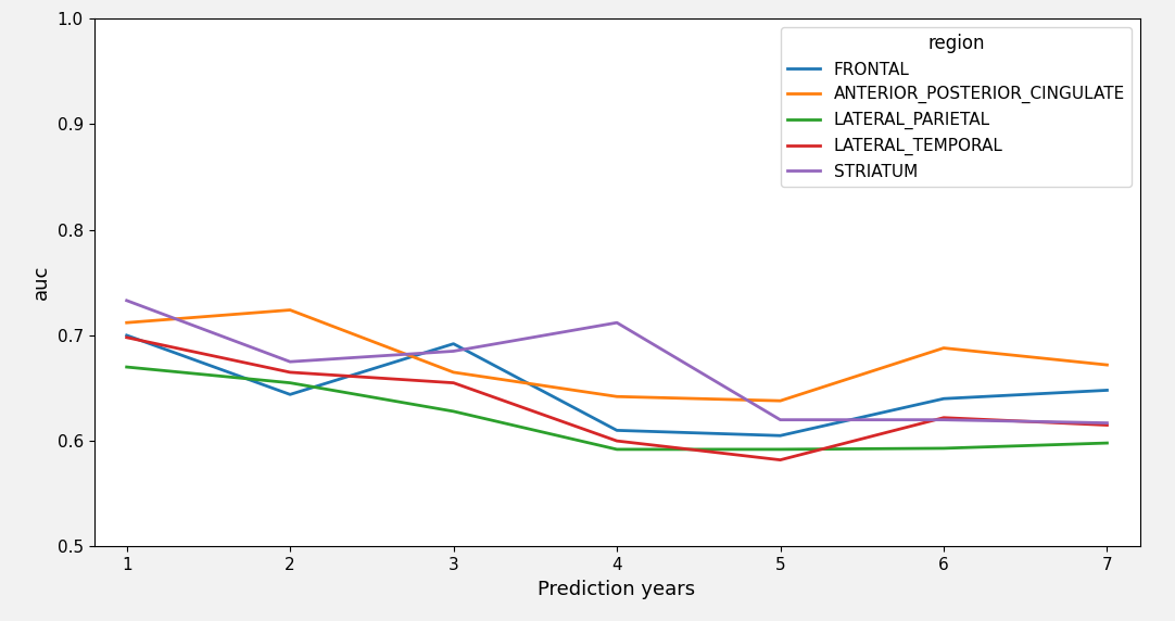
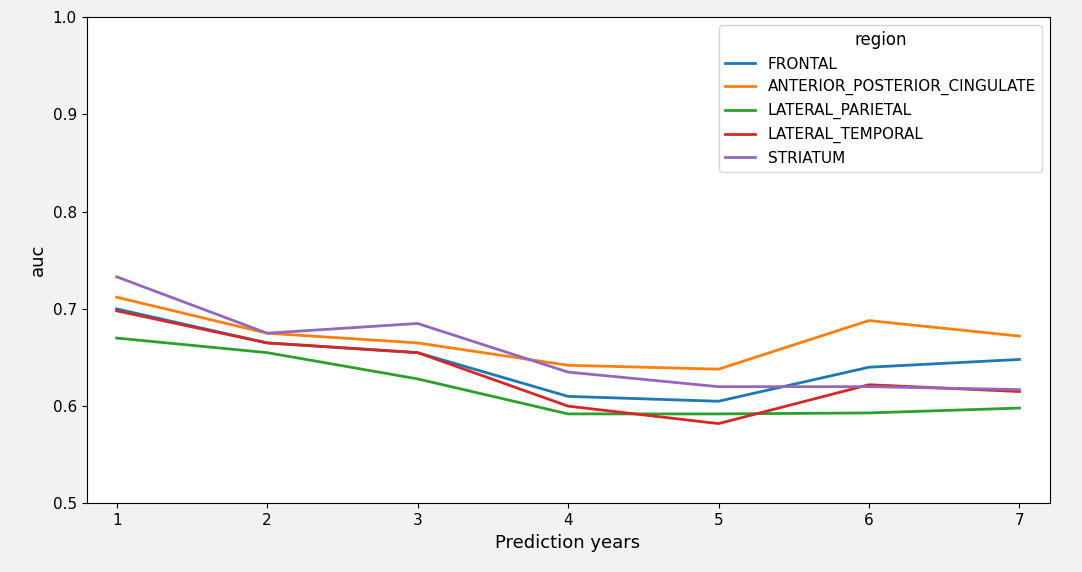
FRONTAL/2: 0.644 -> 0.665
ANTERIOR_POSTERIOR_CINGULATE/2: 0.724 -> 0.675
FRONTAL/3: 0.692 -> 0.655
STRIATUM/4: 0.712 -> 0.635
